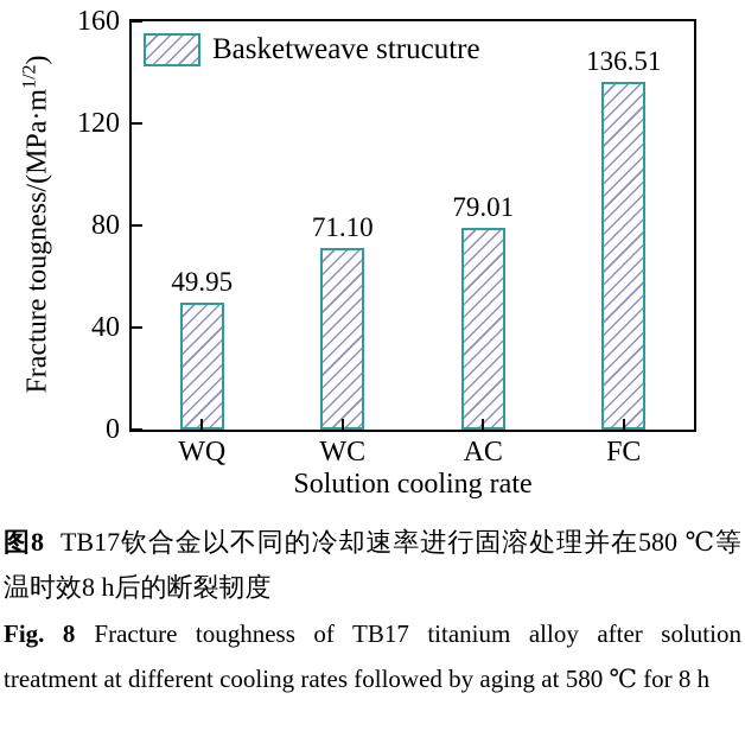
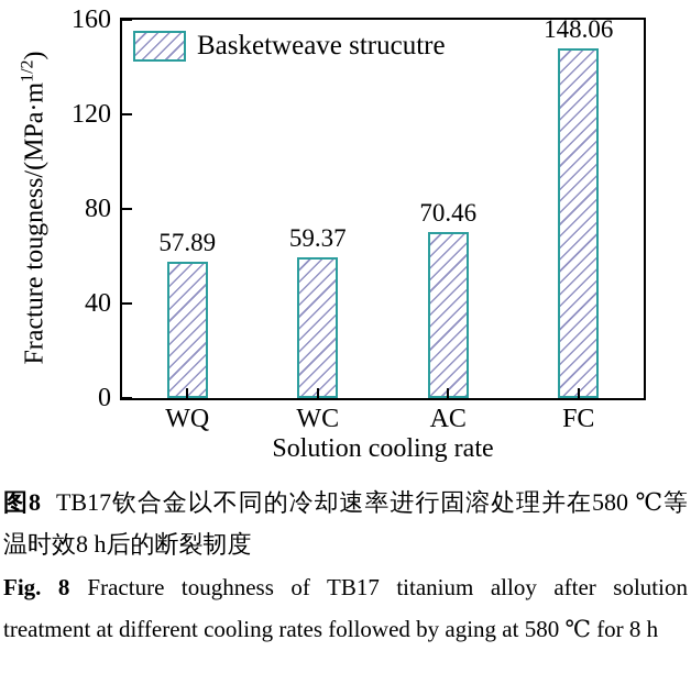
WQ: 49.95 -> 57.89
WC: 71.10 -> 59.37
AC: 79.01 -> 70.46
FC: 136.51 -> 148.06
